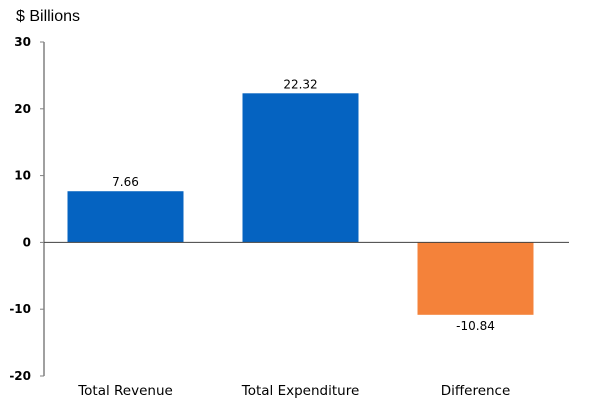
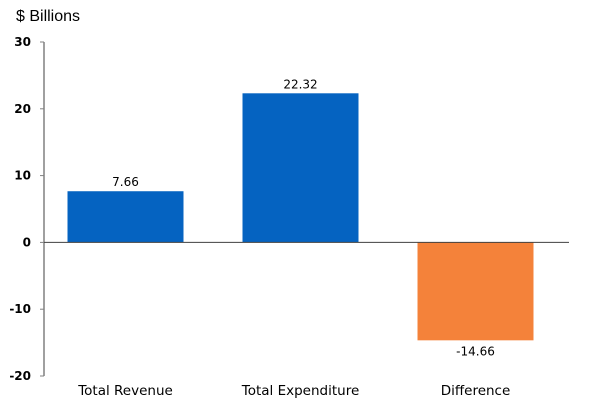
Difference: -10.84 -> -14.66
